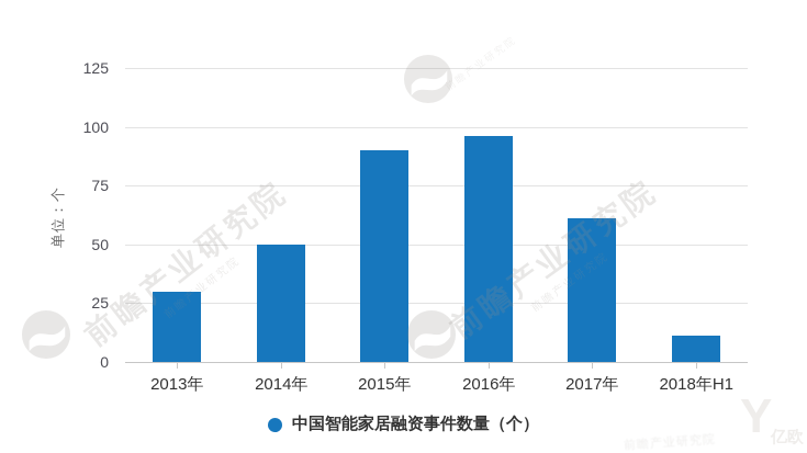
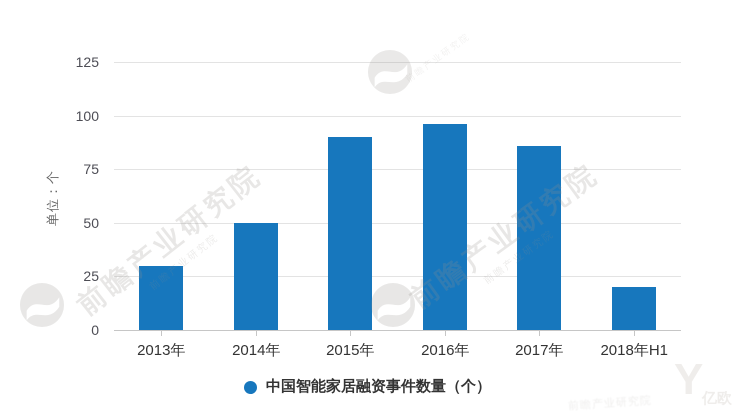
2017年: 61 -> 86
2018年H1: 11 -> 20
